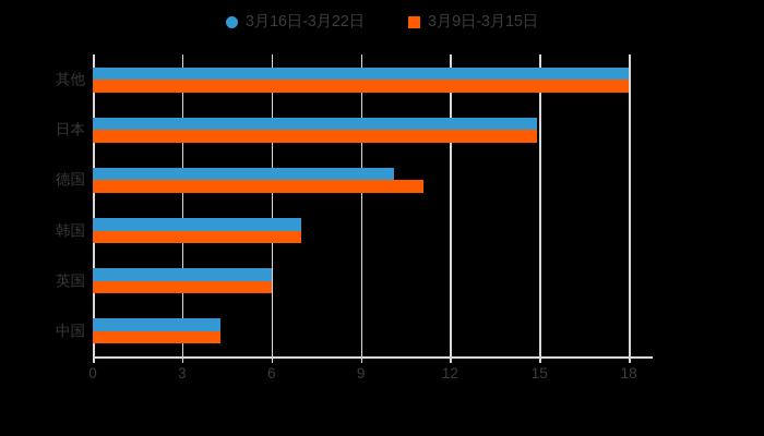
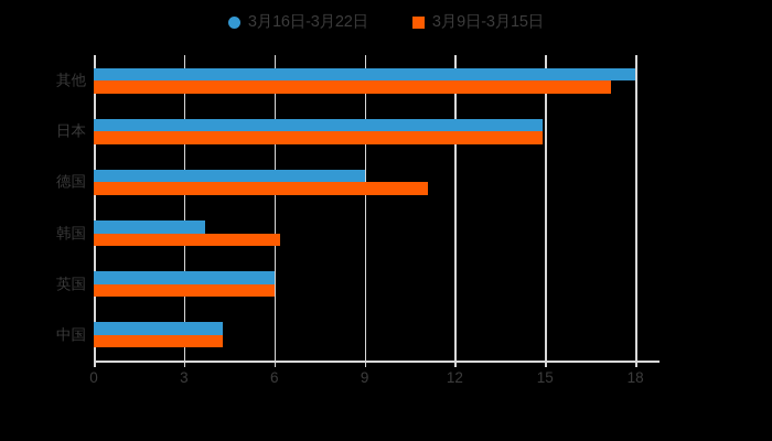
3月9日-3月15日/其他: 18.0 -> 17.2
3月16日-3月22日/德国: 10.1 -> 9.0
3月16日-3月22日/韩国: 7.0 -> 3.7
3月9日-3月15日/韩国: 7.0 -> 6.2
